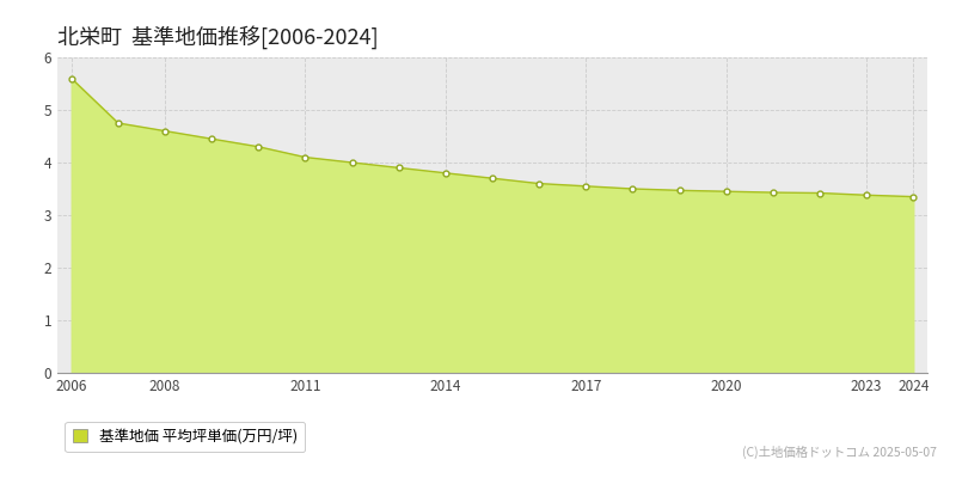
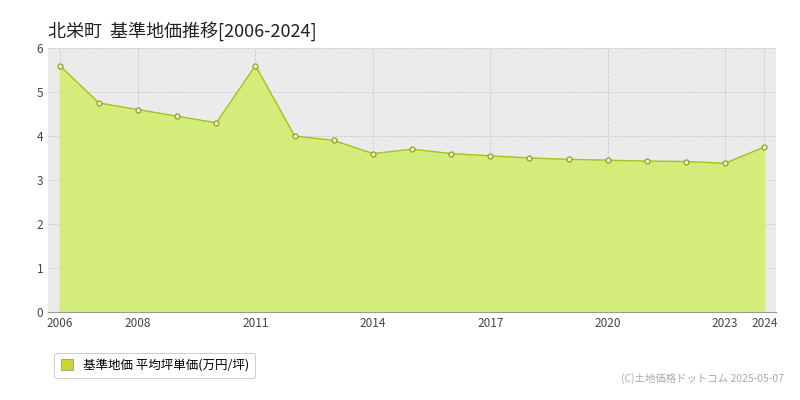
2011: 4.10 -> 5.60
2014: 3.80 -> 3.60
2024: 3.35 -> 3.75
